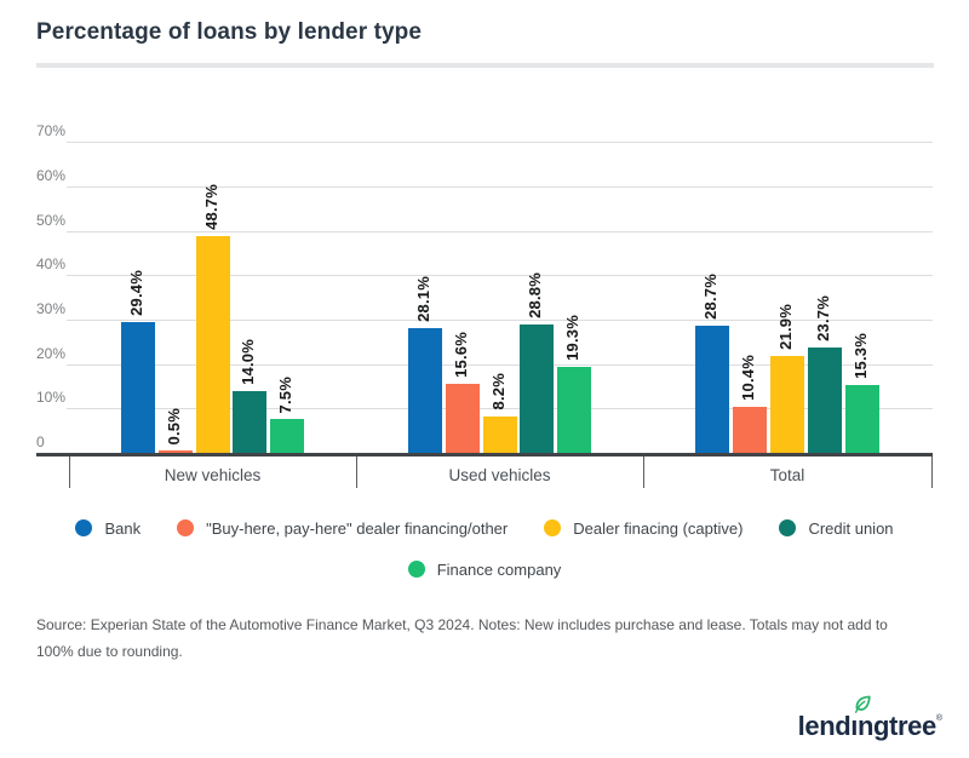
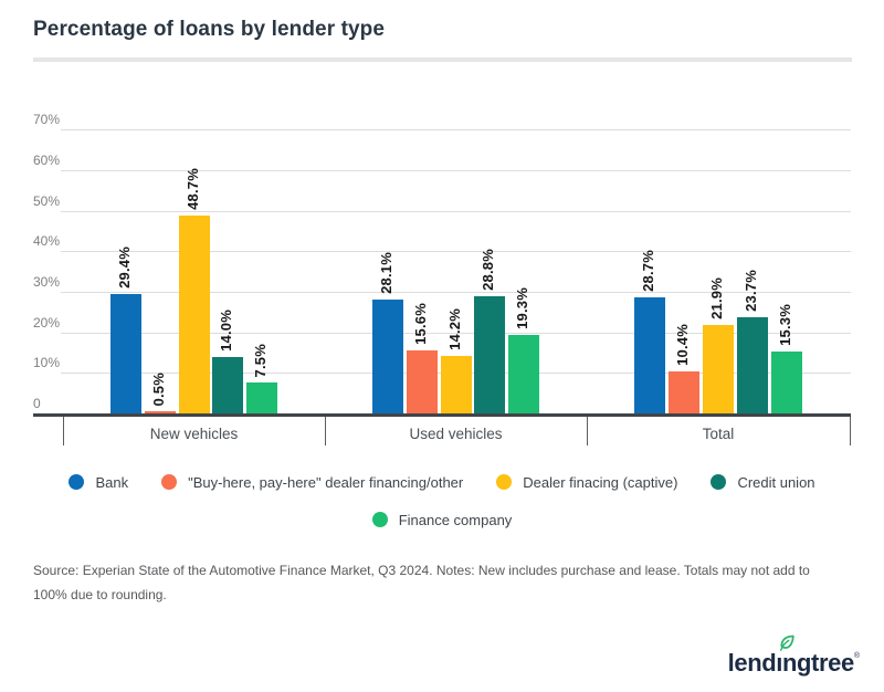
Dealer finacing (captive)/Used vehicles: 8.2% -> 14.2%
